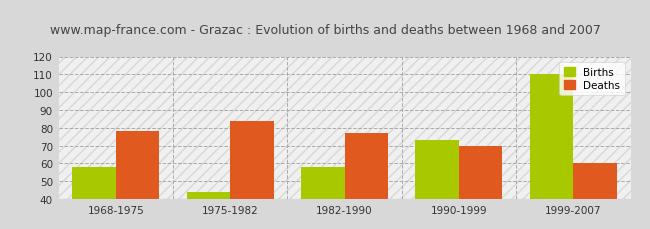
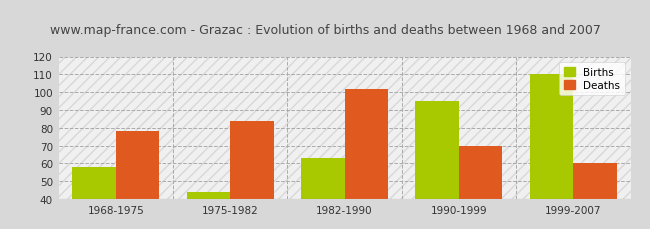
Births/1982-1990: 58 -> 63
Deaths/1982-1990: 77 -> 102
Births/1990-1999: 73 -> 95
